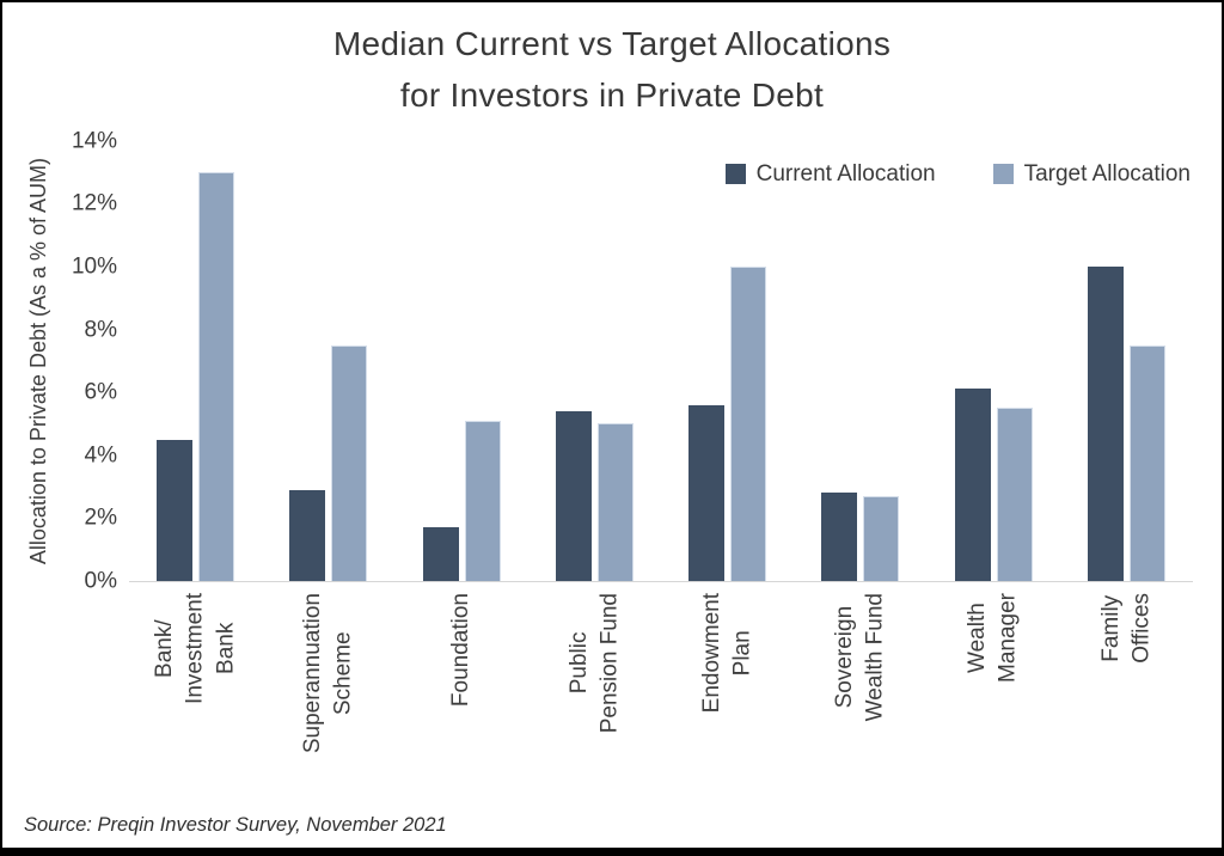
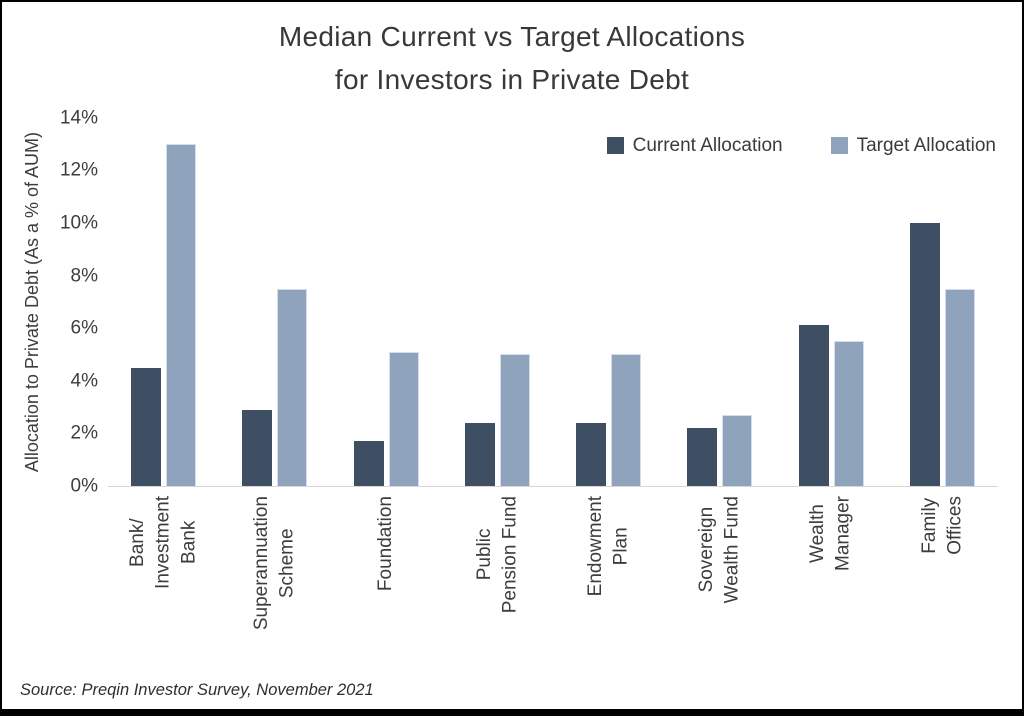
Current Allocation/Public Pension Fund: 5.4% -> 2.4%
Current Allocation/Endowment Plan: 5.6% -> 2.4%
Target Allocation/Endowment Plan: 10.0% -> 5.0%
Current Allocation/Sovereign Wealth Fund: 2.8% -> 2.2%
